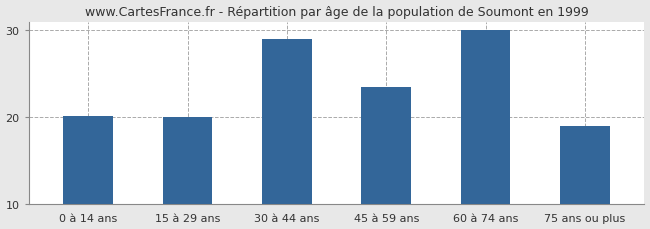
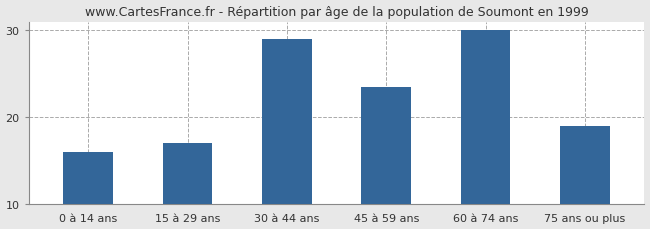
0 à 14 ans: 20.2 -> 16.0
15 à 29 ans: 20.0 -> 17.0
